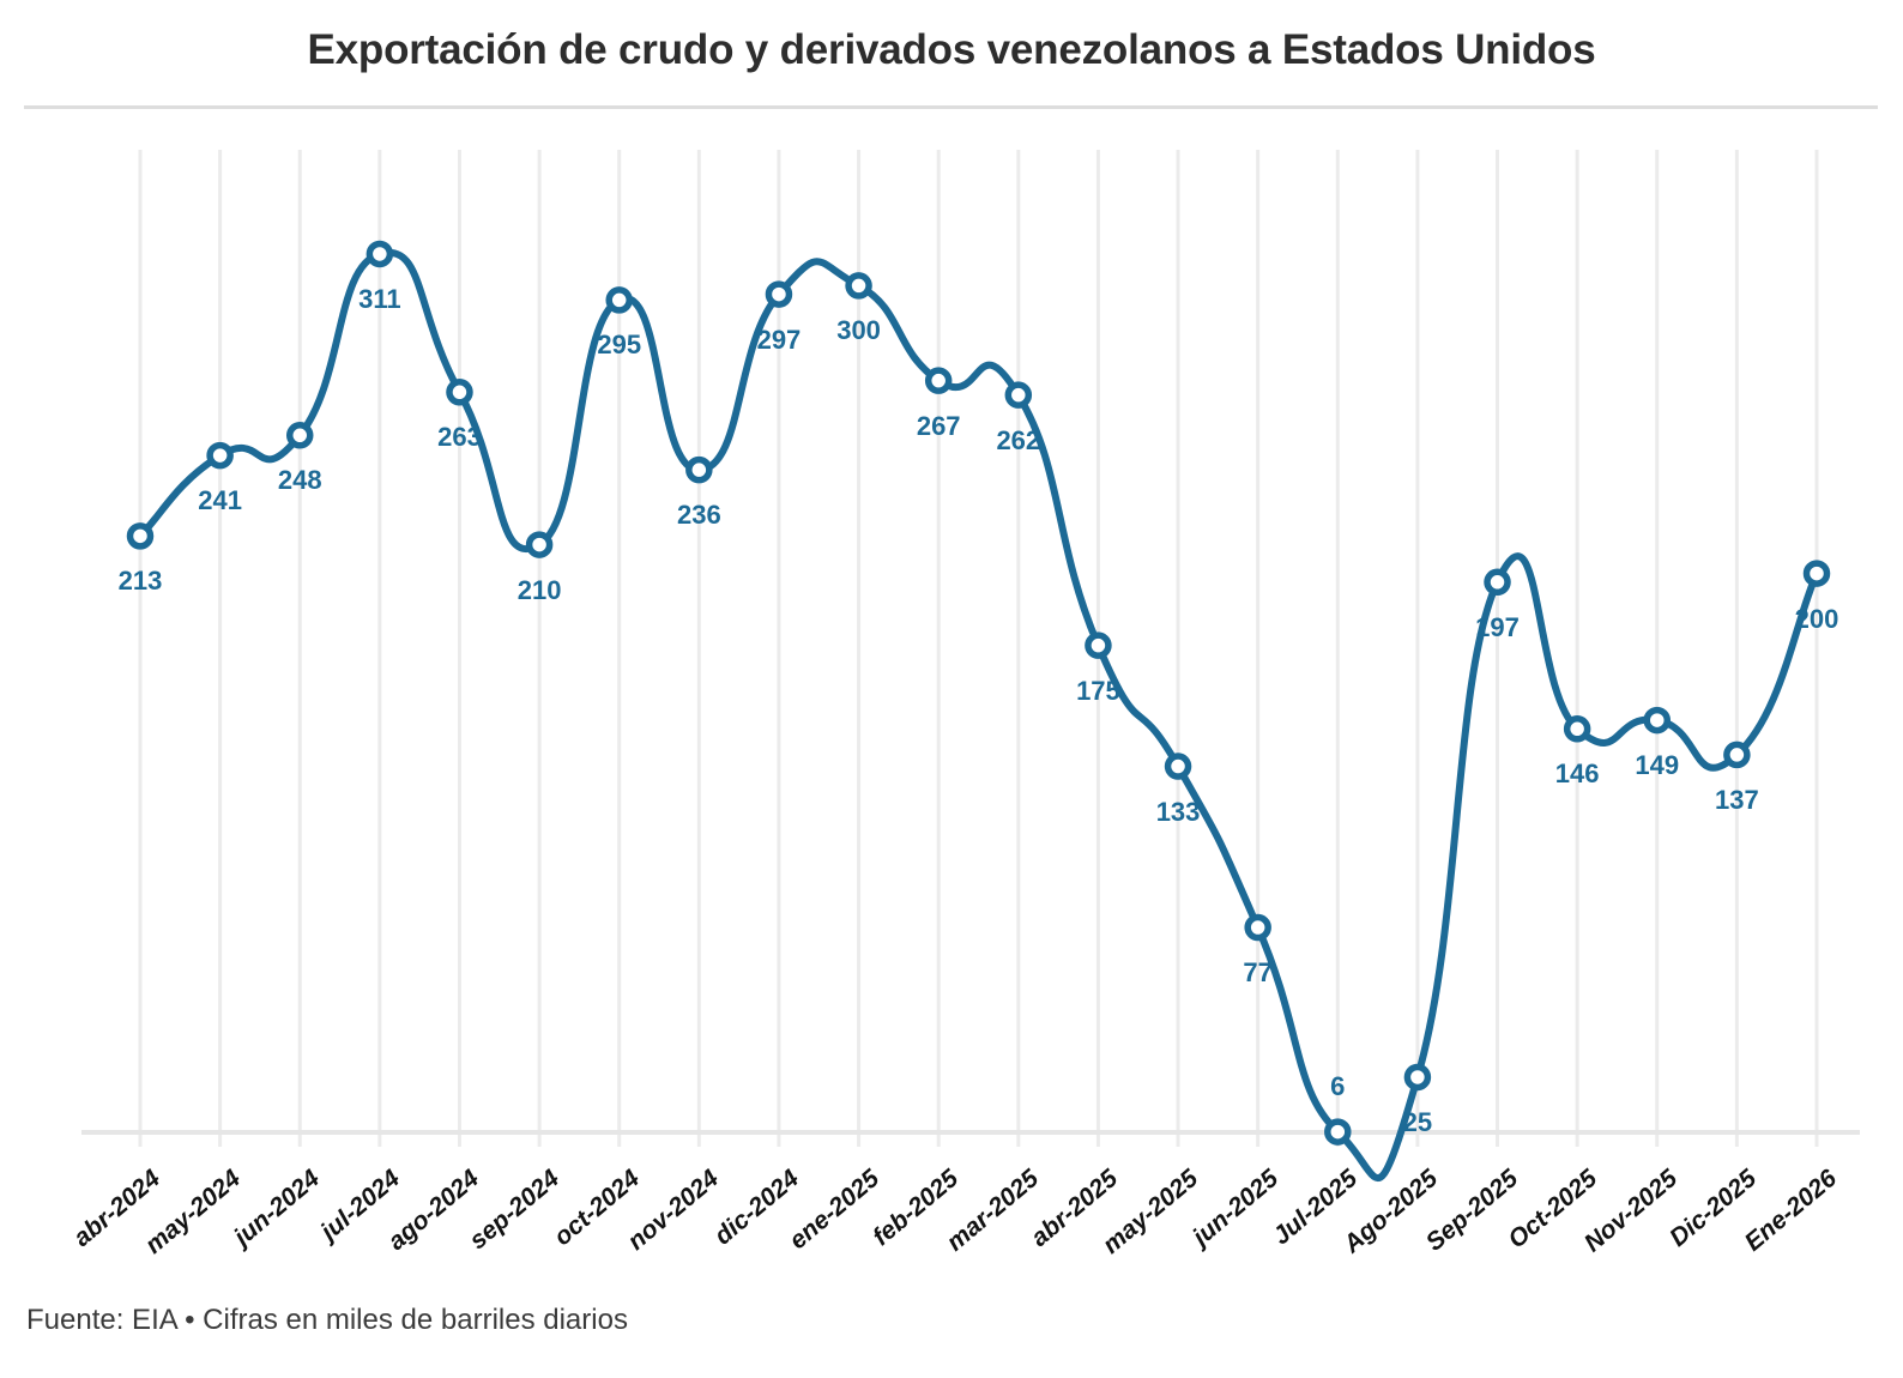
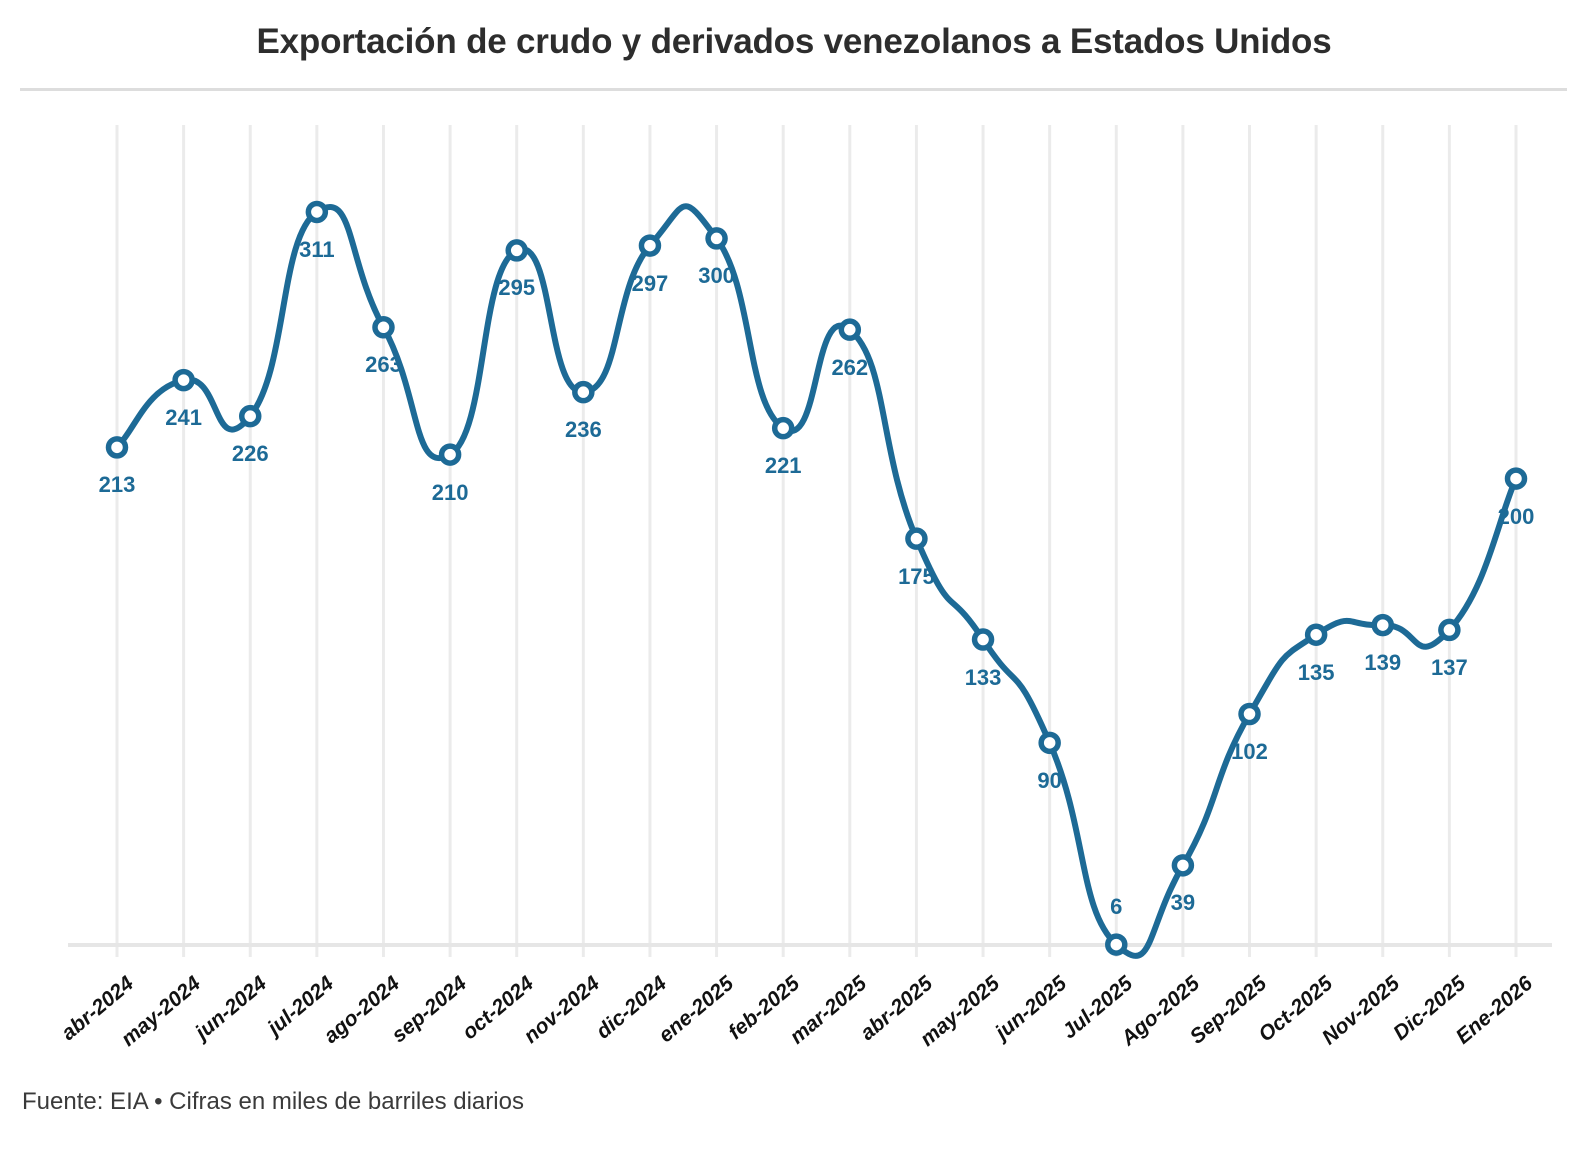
jun-2024: 248 -> 226
feb-2025: 267 -> 221
jun-2025: 77 -> 90
Ago-2025: 25 -> 39
Sep-2025: 197 -> 102
Oct-2025: 146 -> 135
Nov-2025: 149 -> 139
